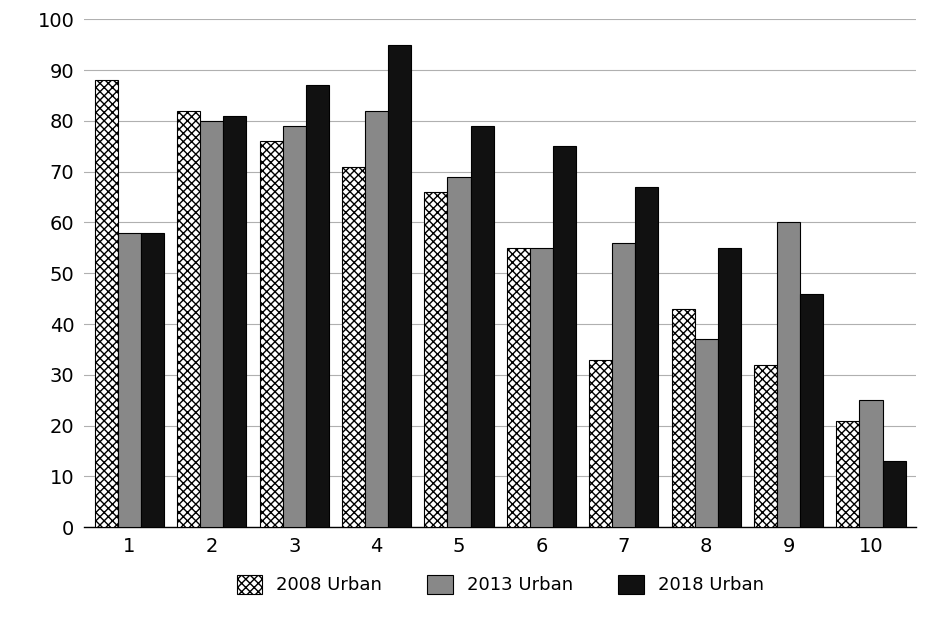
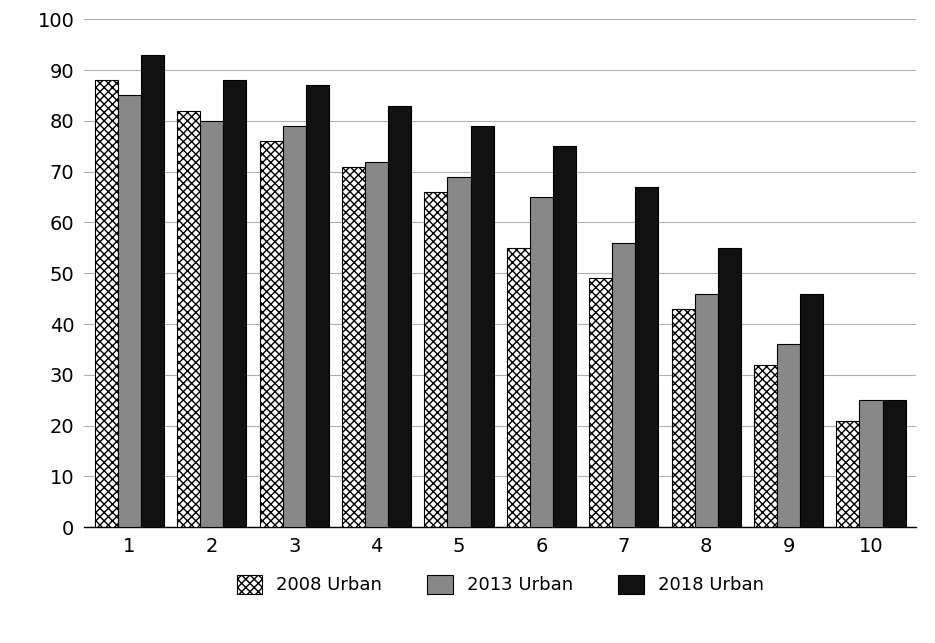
2013 Urban/1: 58 -> 85
2018 Urban/1: 58 -> 93
2018 Urban/2: 81 -> 88
2013 Urban/4: 82 -> 72
2018 Urban/4: 95 -> 83
2013 Urban/6: 55 -> 65
2008 Urban/7: 33 -> 49
2013 Urban/8: 37 -> 46
2013 Urban/9: 60 -> 36
2018 Urban/10: 13 -> 25
